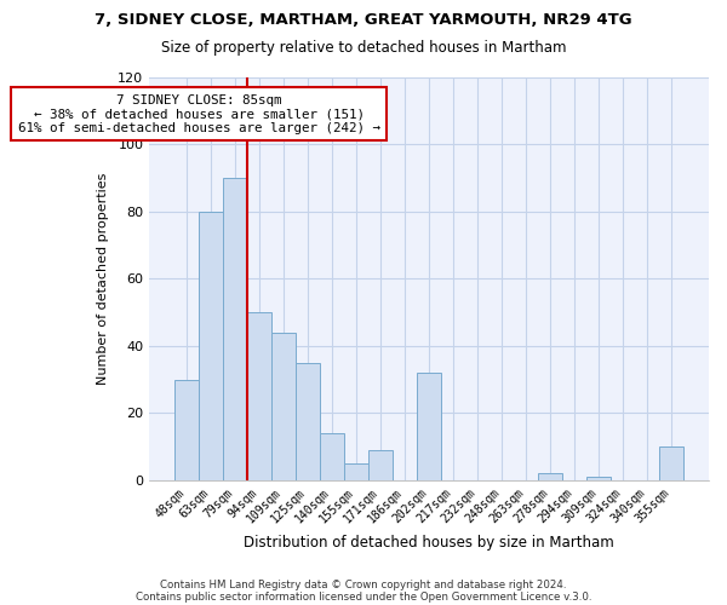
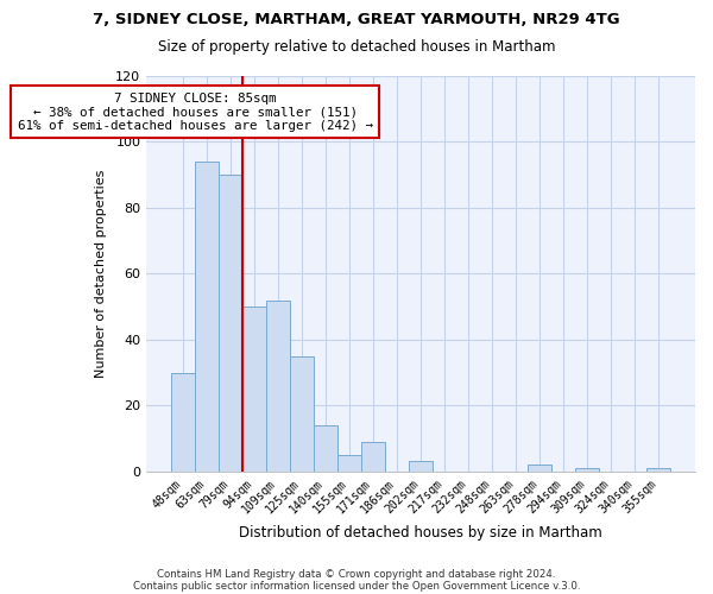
63sqm: 80 -> 94
109sqm: 44 -> 52
202sqm: 32 -> 3
355sqm: 10 -> 1
